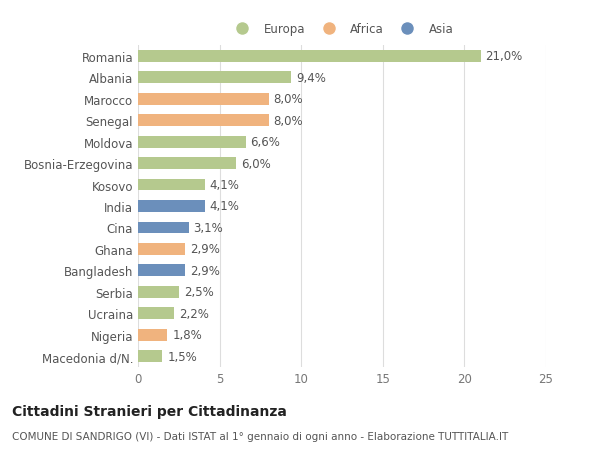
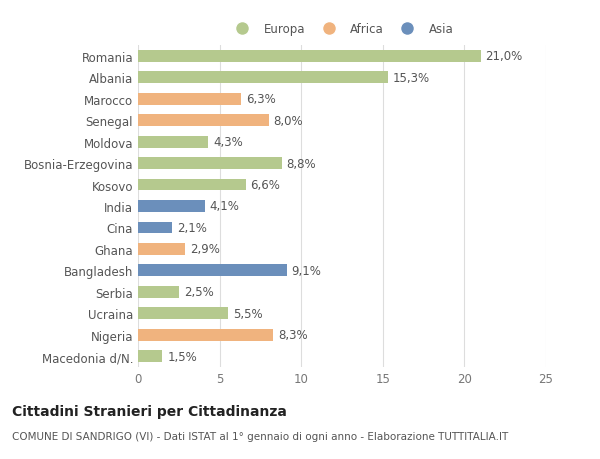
Albania: 9,4% -> 15,3%
Marocco: 8,0% -> 6,3%
Moldova: 6,6% -> 4,3%
Bosnia-Erzegovina: 6,0% -> 8,8%
Kosovo: 4,1% -> 6,6%
Cina: 3,1% -> 2,1%
Bangladesh: 2,9% -> 9,1%
Ucraina: 2,2% -> 5,5%
Nigeria: 1,8% -> 8,3%
